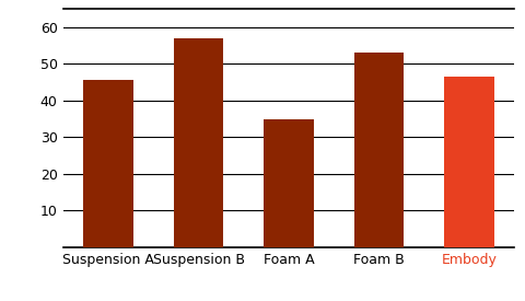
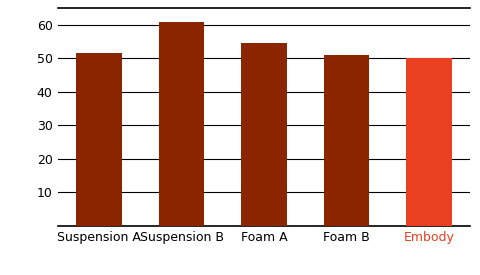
Suspension A: 45.5 -> 51.5
Suspension B: 57.0 -> 61.0
Foam A: 35.0 -> 54.5
Foam B: 53.0 -> 51.0
Embody: 46.5 -> 50.0
